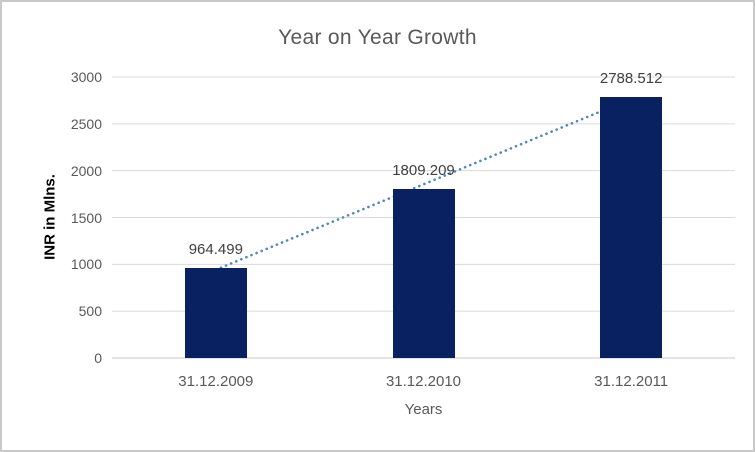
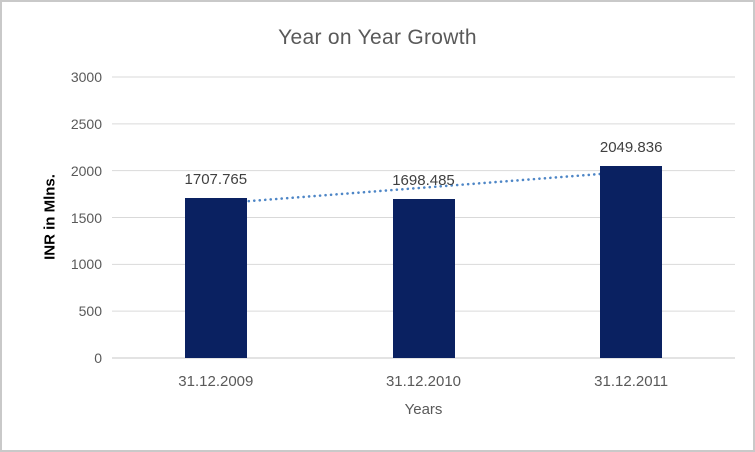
31.12.2009: 964.499 -> 1707.765
31.12.2010: 1809.209 -> 1698.485
31.12.2011: 2788.512 -> 2049.836
